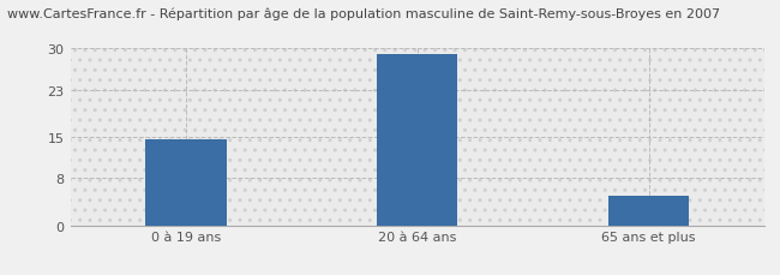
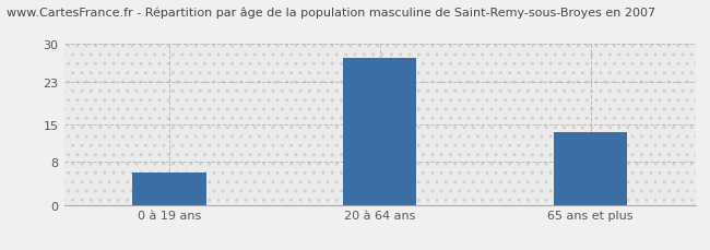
0 à 19 ans: 14.5 -> 6.0
20 à 64 ans: 29.0 -> 27.5
65 ans et plus: 5.0 -> 13.5
